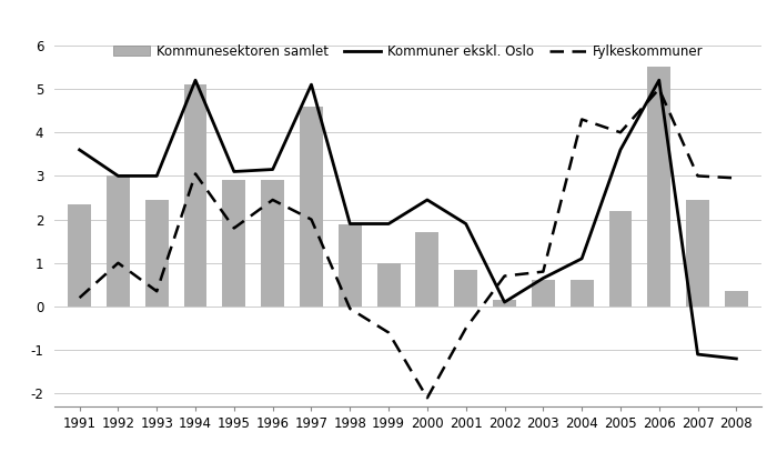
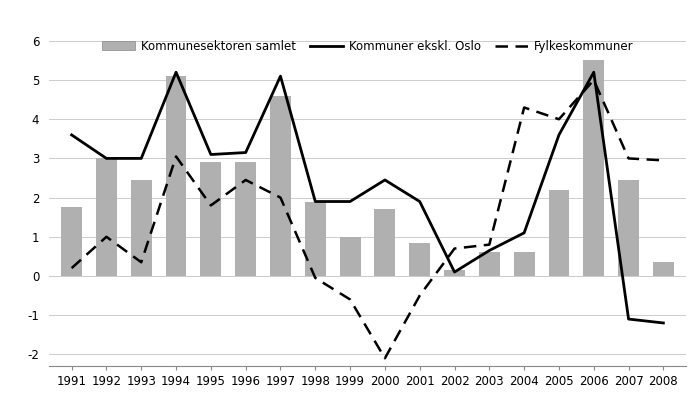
Kommunesektoren samlet/1991: 2.35 -> 1.75
